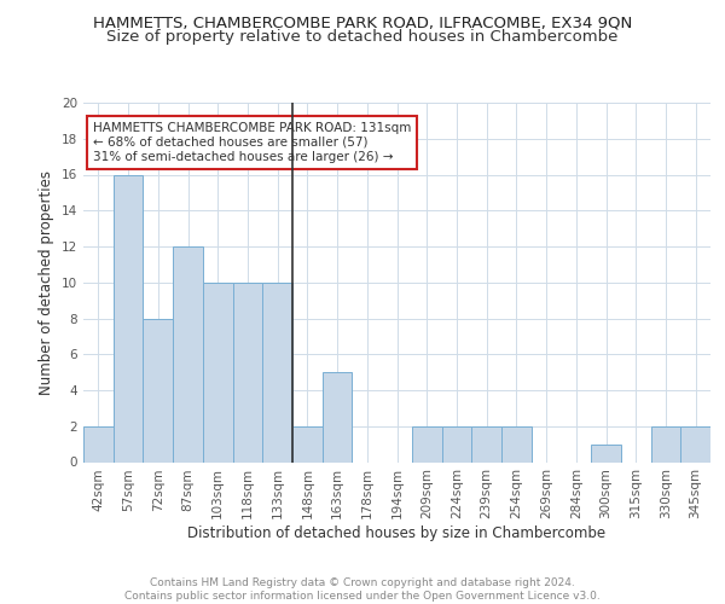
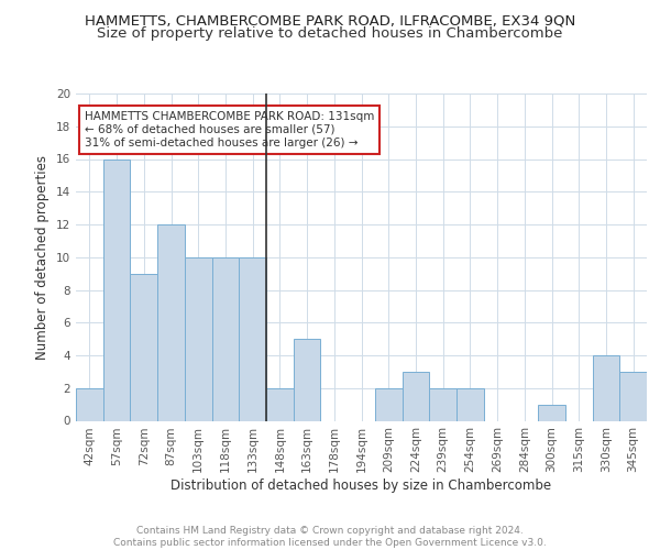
72sqm: 8 -> 9
224sqm: 2 -> 3
330sqm: 2 -> 4
345sqm: 2 -> 3
